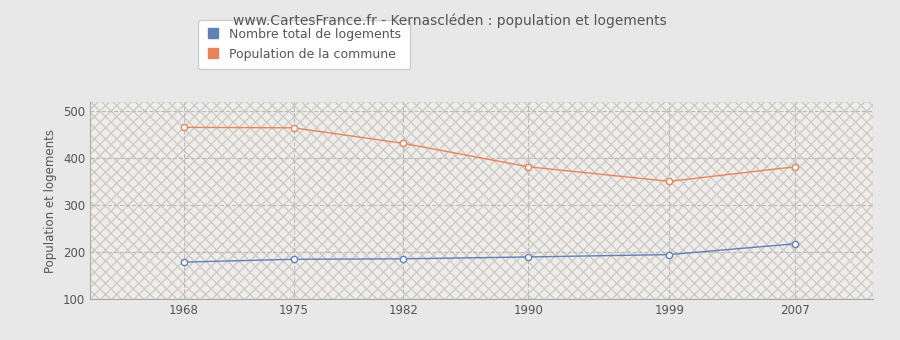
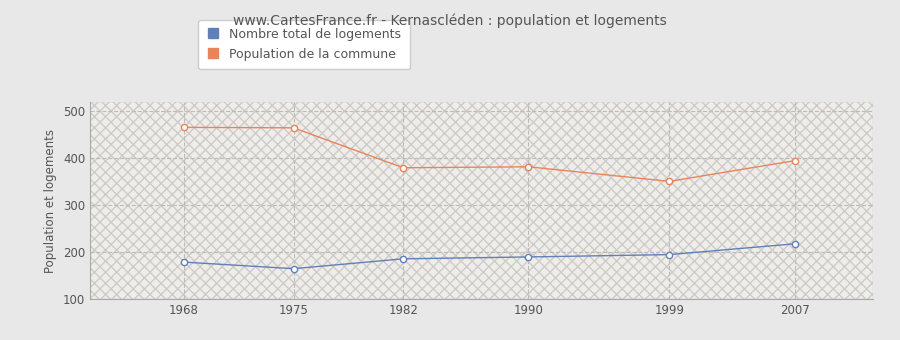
Nombre total de logements/1975: 185 -> 165
Population de la commune/1982: 432 -> 380
Population de la commune/2007: 382 -> 395
